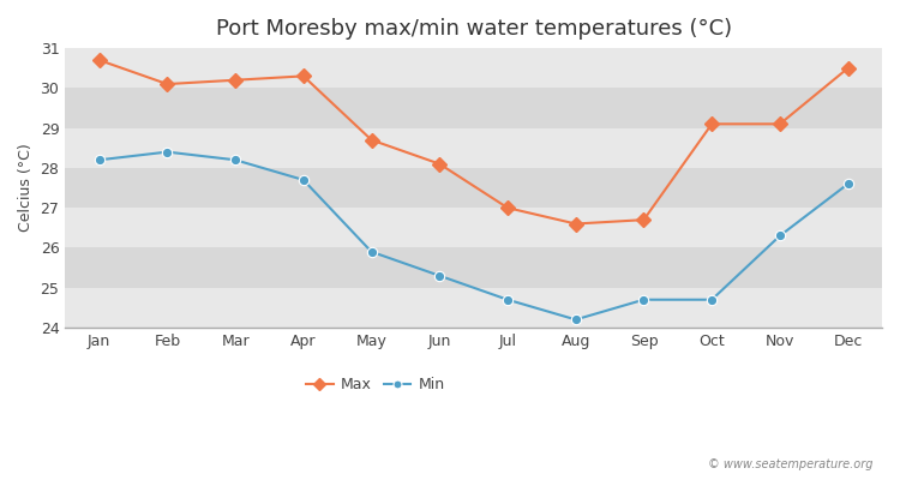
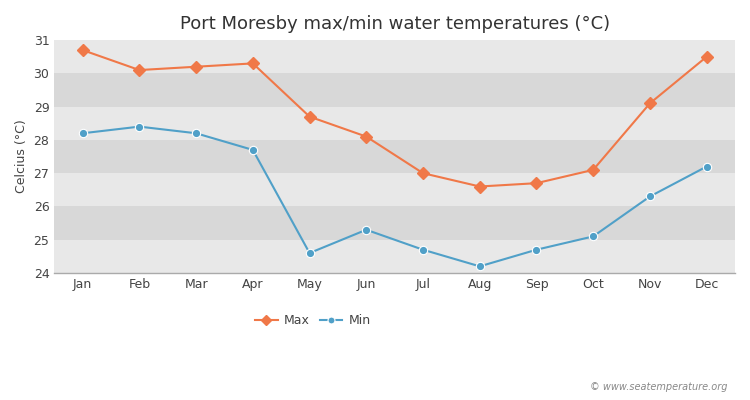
Min/May: 25.9 -> 24.6
Max/Oct: 29.1 -> 27.1
Min/Oct: 24.7 -> 25.1
Min/Dec: 27.6 -> 27.2
